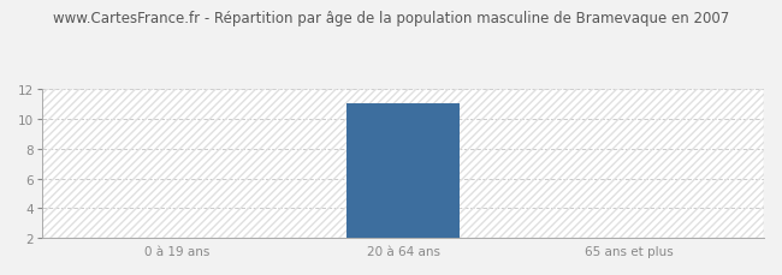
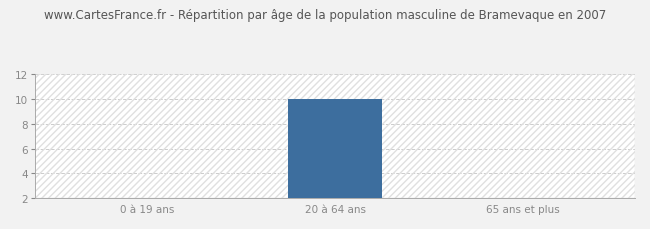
20 à 64 ans: 11 -> 10
